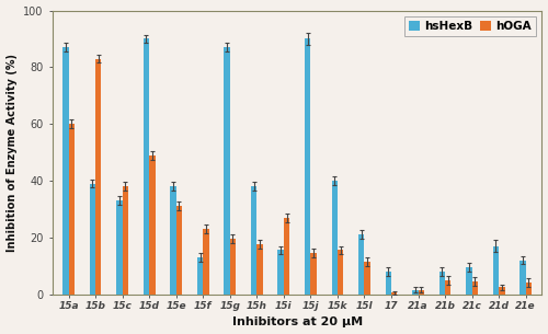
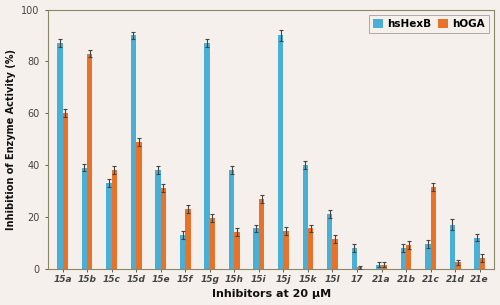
hOGA/15h: 17.5 -> 14.0
hOGA/21b: 5.0 -> 9.0
hOGA/21c: 4.5 -> 31.5
